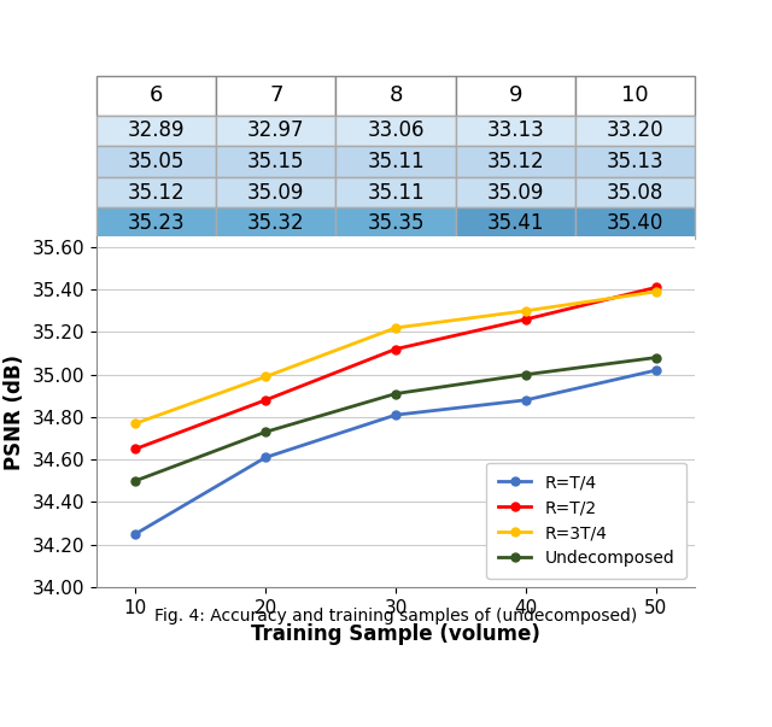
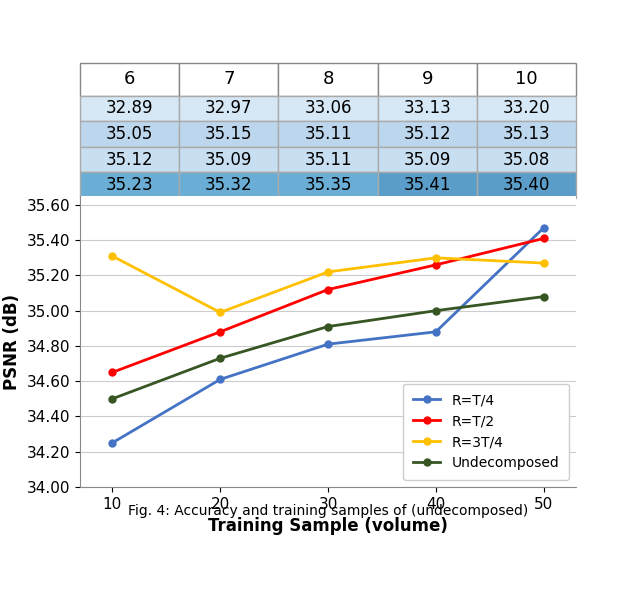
R=3T/4/10: 34.77 -> 35.31
R=T/4/50: 35.02 -> 35.47
R=3T/4/50: 35.39 -> 35.27
